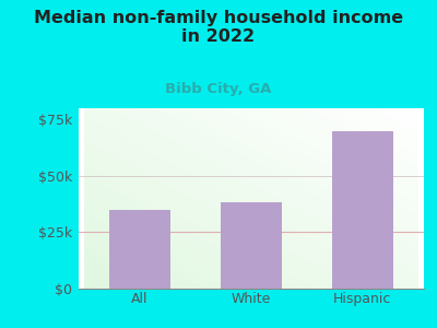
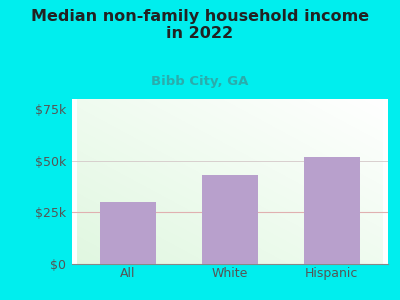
All: $35.0k -> $30.0k
White: $38.5k -> $43.0k
Hispanic: $70.0k -> $52.0k
